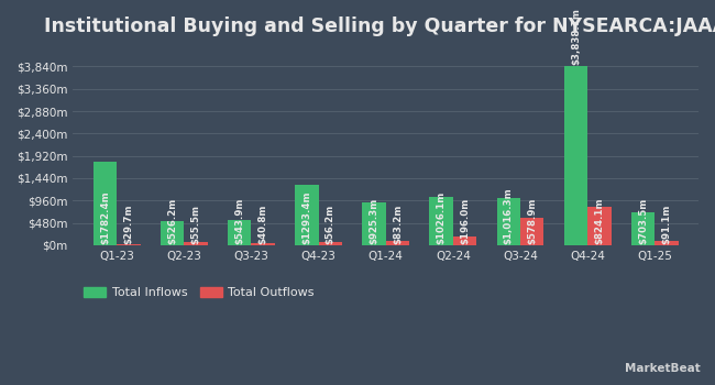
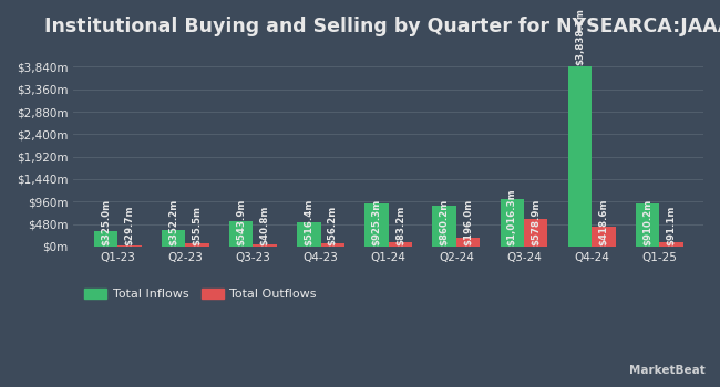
Total Inflows/Q1-23: $1782.4m -> $325.0m
Total Inflows/Q2-23: $526.2m -> $352.2m
Total Inflows/Q4-23: $1293.4m -> $516.4m
Total Inflows/Q2-24: $1026.1m -> $860.2m
Total Outflows/Q4-24: $824.1m -> $418.6m
Total Inflows/Q1-25: $703.5m -> $910.2m
